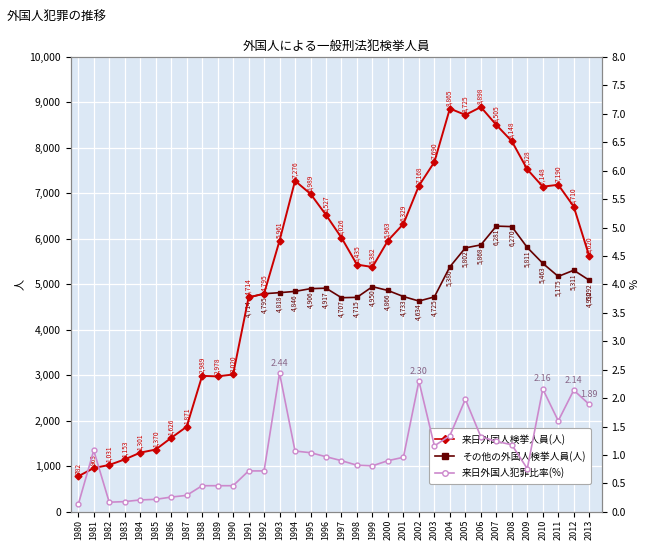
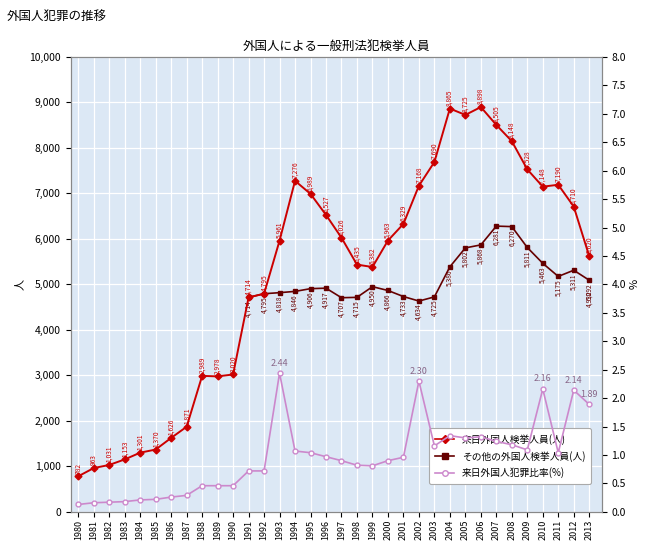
来日外国人犯罪比率(%)/1981: 1.08 -> 0.16
来日外国人犯罪比率(%)/2005: 1.98 -> 1.30
来日外国人犯罪比率(%)/2009: 0.76 -> 1.09
来日外国人犯罪比率(%)/2011: 1.60 -> 1.04
